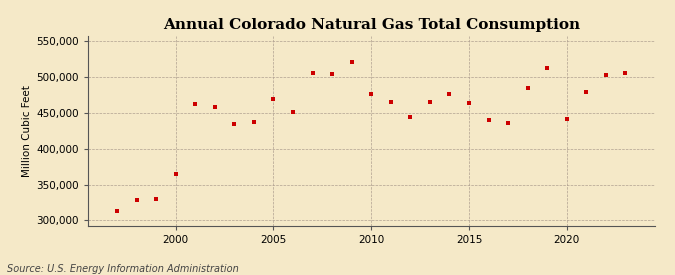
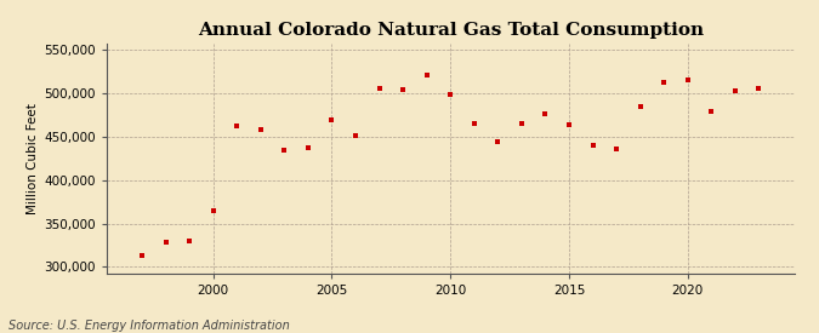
2010: 476,000 -> 499,000
2020: 442,000 -> 516,000
